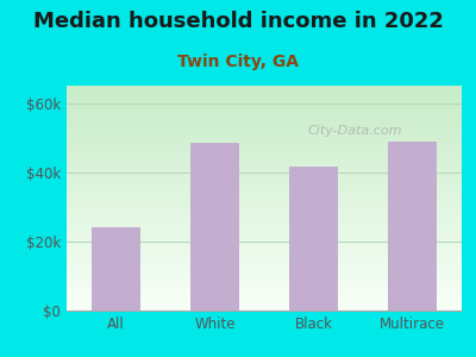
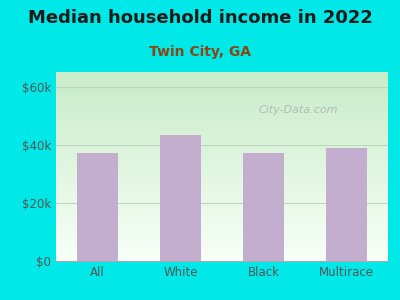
All: $24.0k -> $37.0k
White: $48.5k -> $43.5k
Black: $41.5k -> $37.2k
Multirace: $49.0k -> $39.0k
